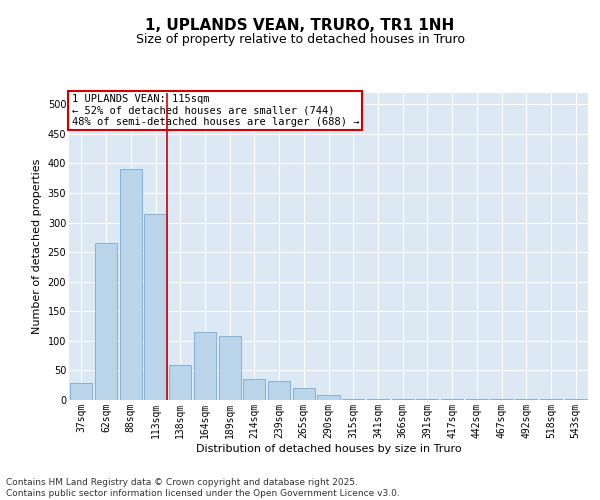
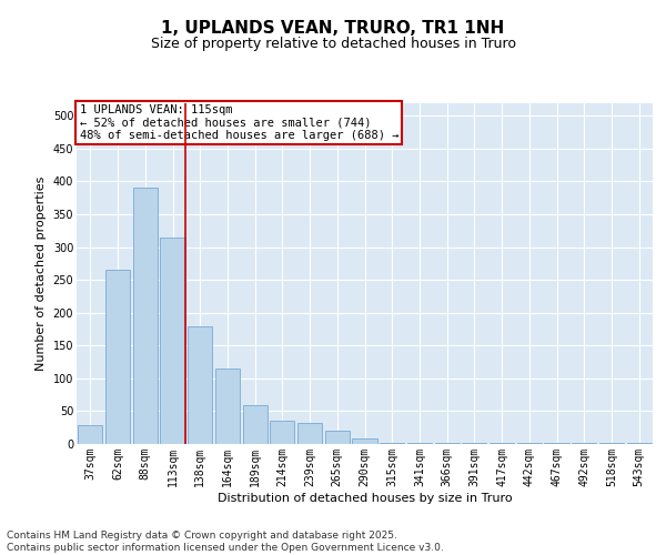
138sqm: 60 -> 180
189sqm: 108 -> 60
